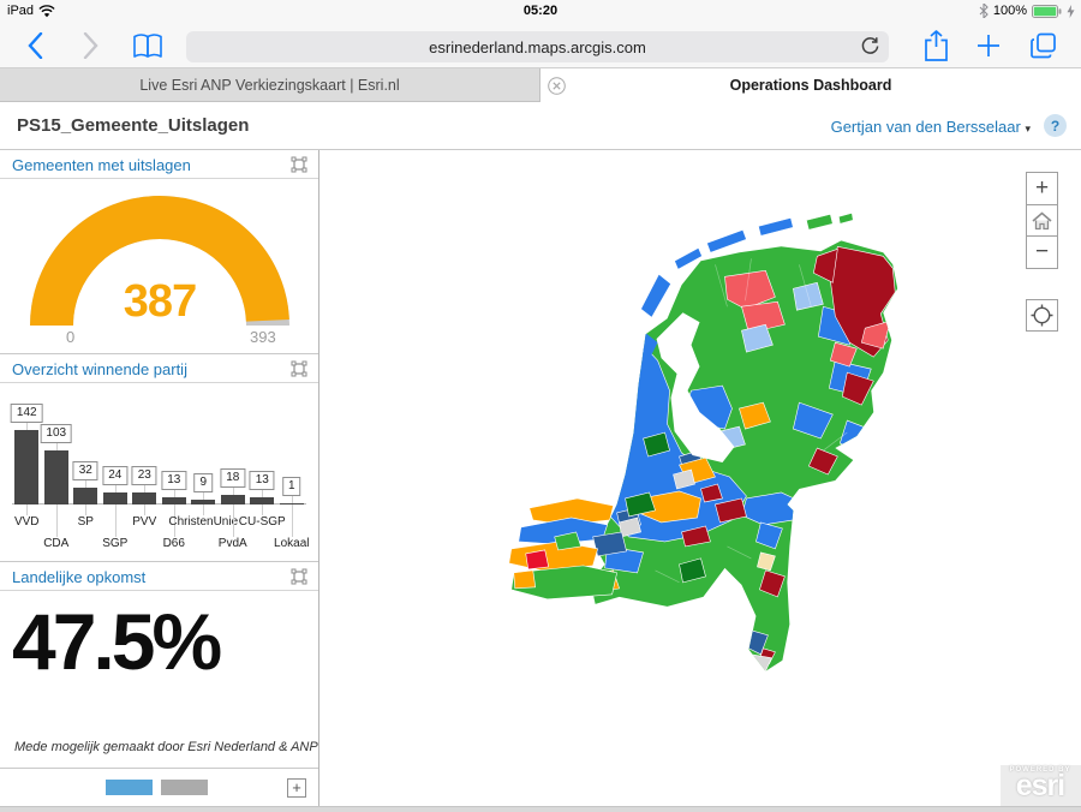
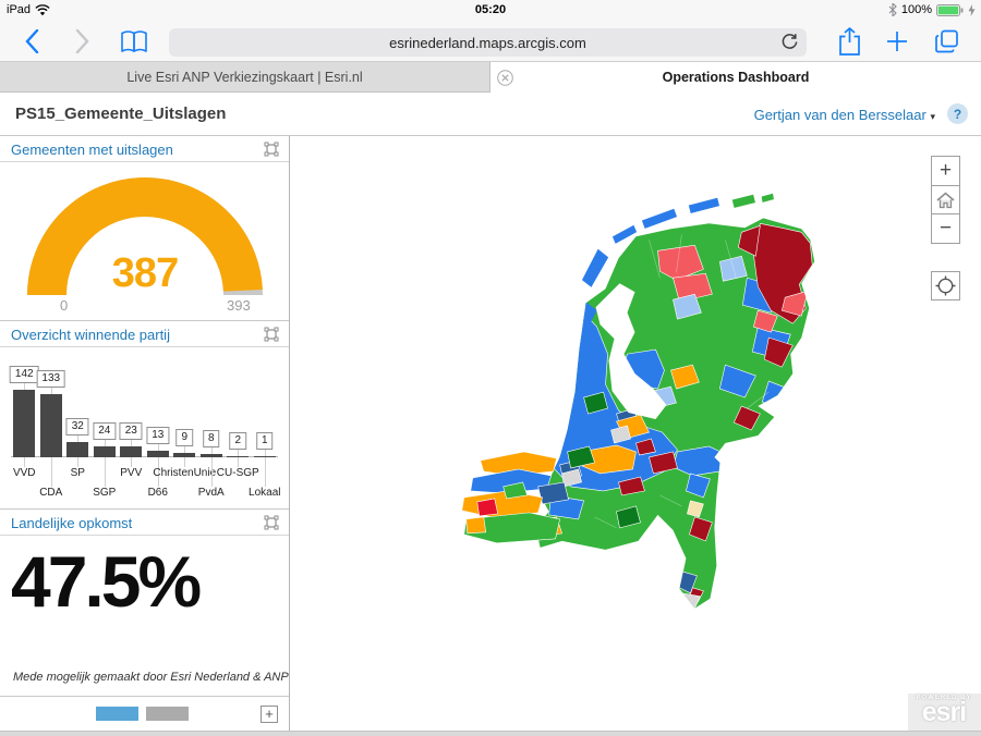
Overzicht winnende partij/CDA: 103 -> 133
Overzicht winnende partij/PvdA: 18 -> 8
Overzicht winnende partij/CU-SGP: 13 -> 2
